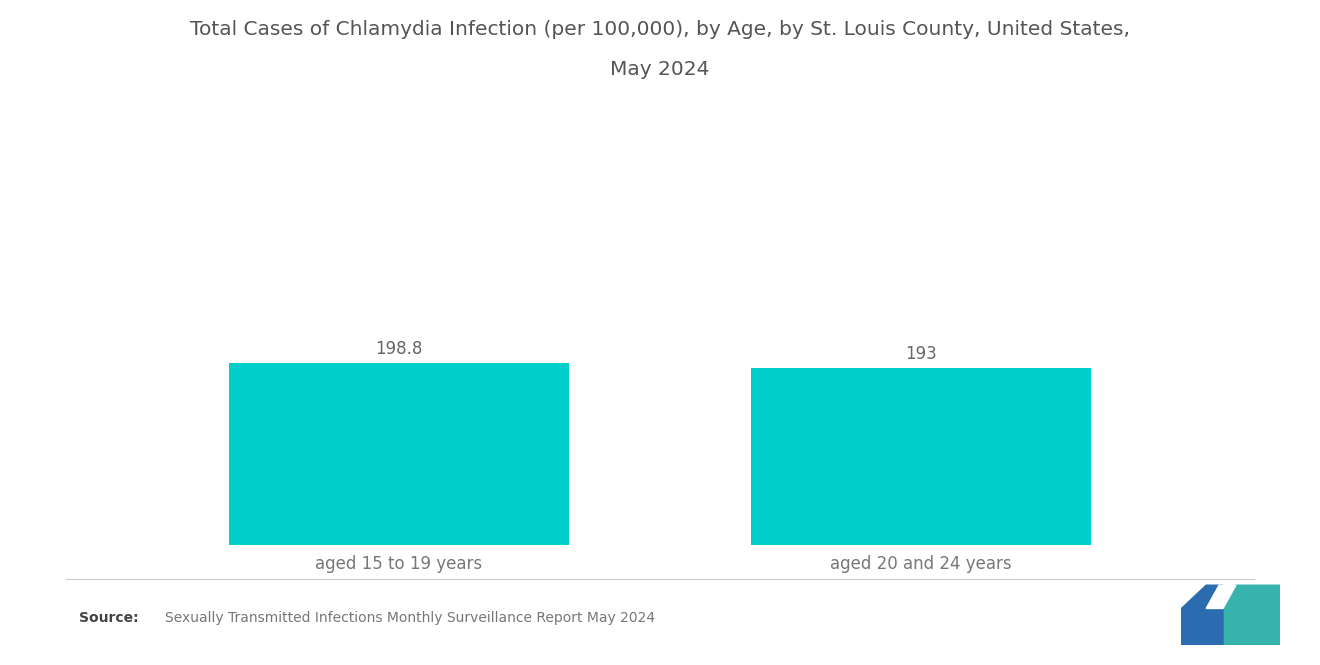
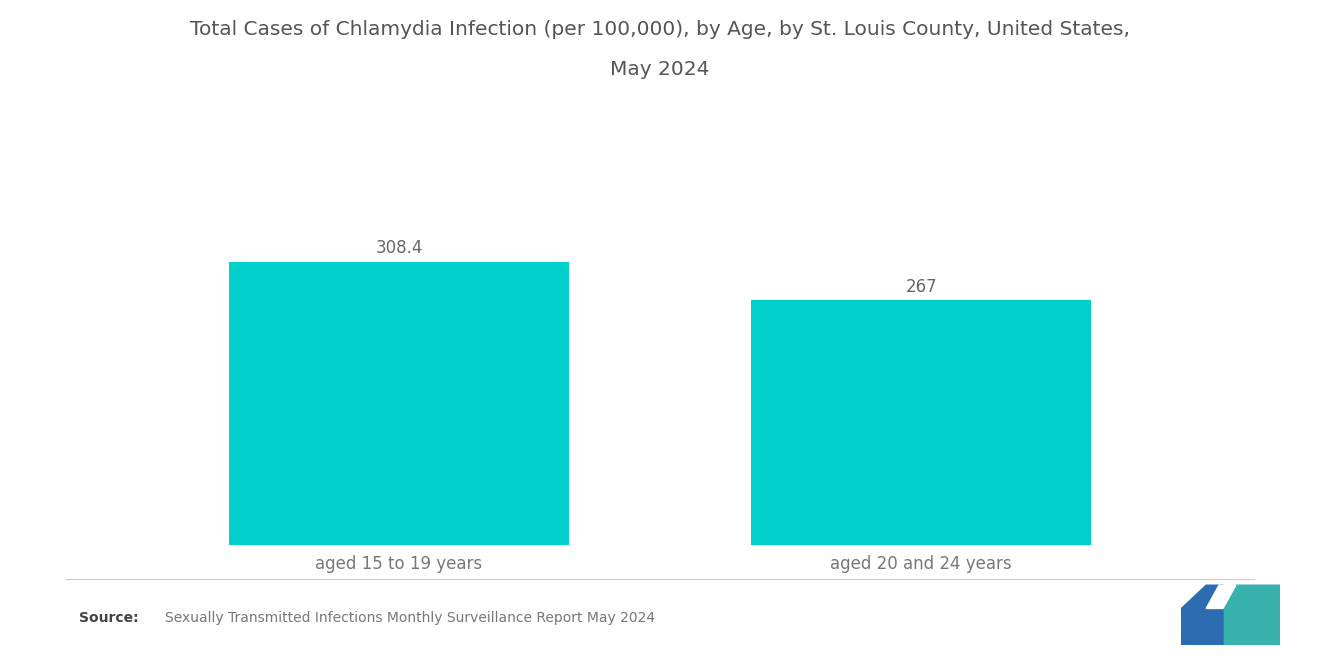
aged 15 to 19 years: 198.8 -> 308.4
aged 20 and 24 years: 193 -> 267
